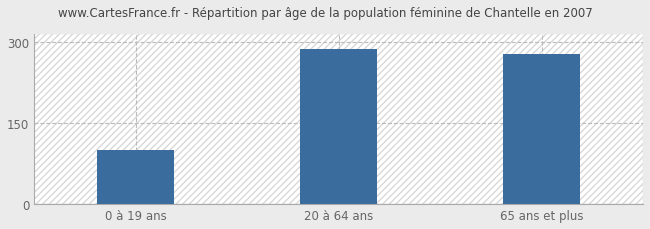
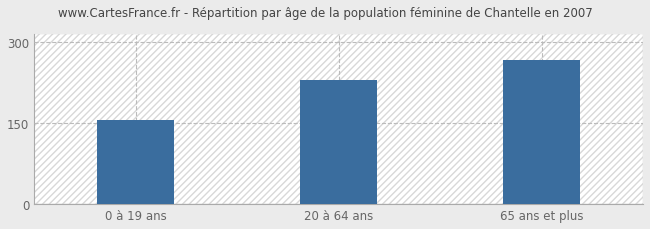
0 à 19 ans: 100 -> 156
20 à 64 ans: 287 -> 230
65 ans et plus: 277 -> 266
